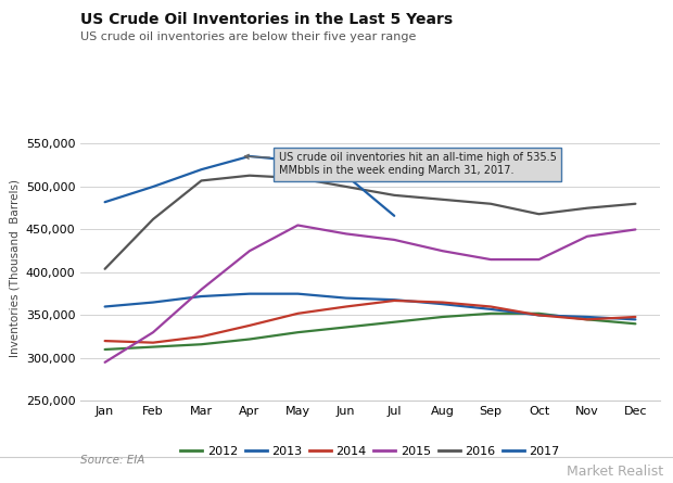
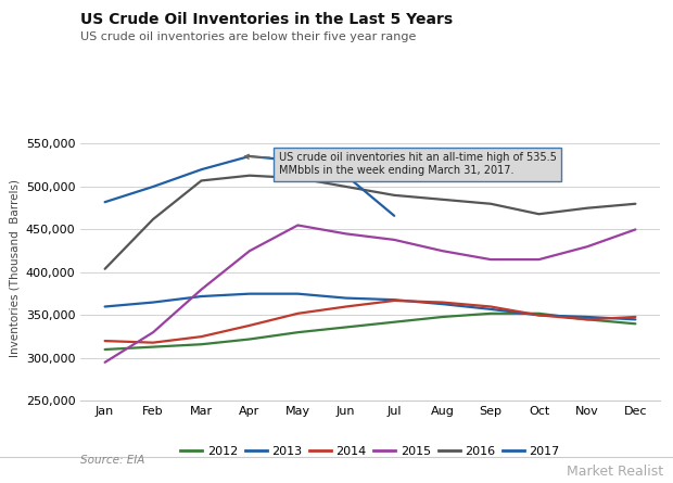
2015/Nov: 442,000 -> 430,000
